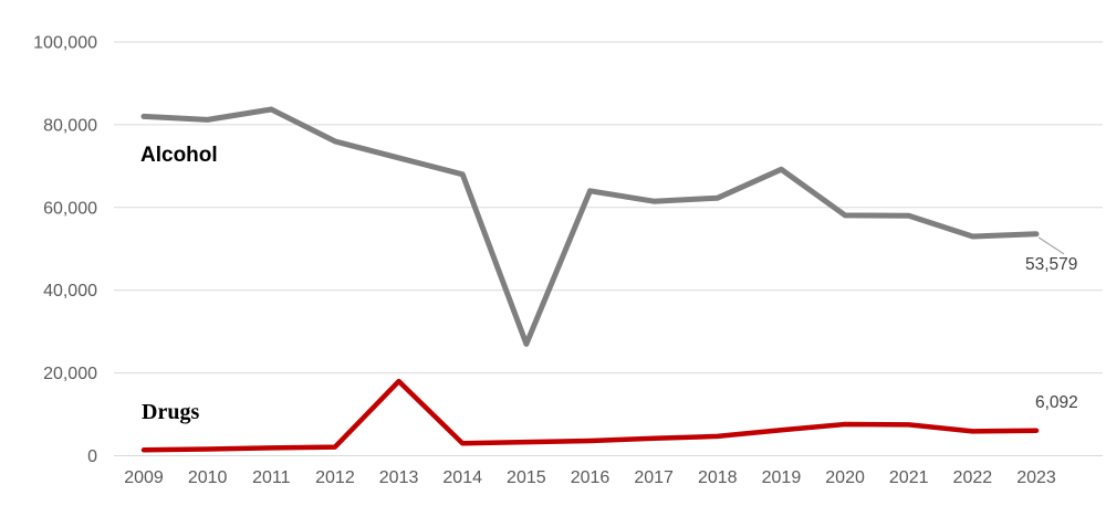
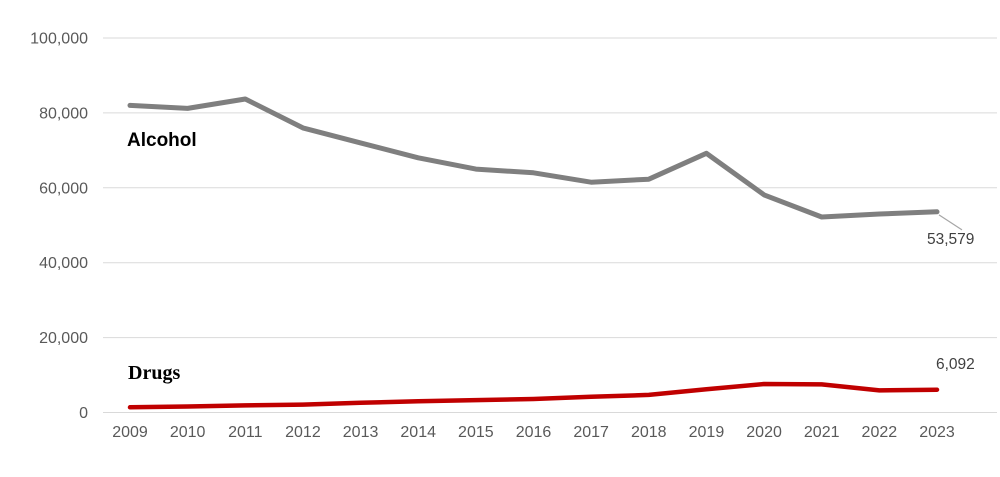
Drugs/2013: 18000 -> 3000
Alcohol/2015: 27000 -> 65000
Alcohol/2021: 58000 -> 52000
